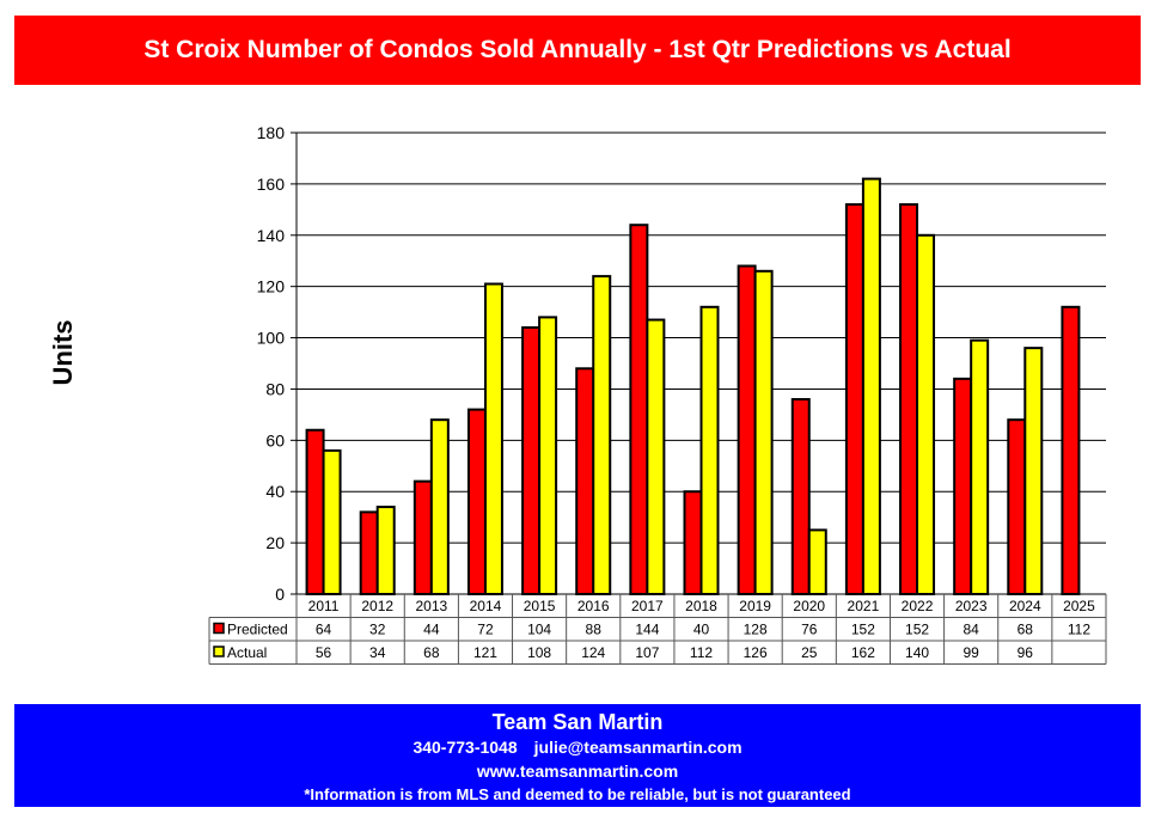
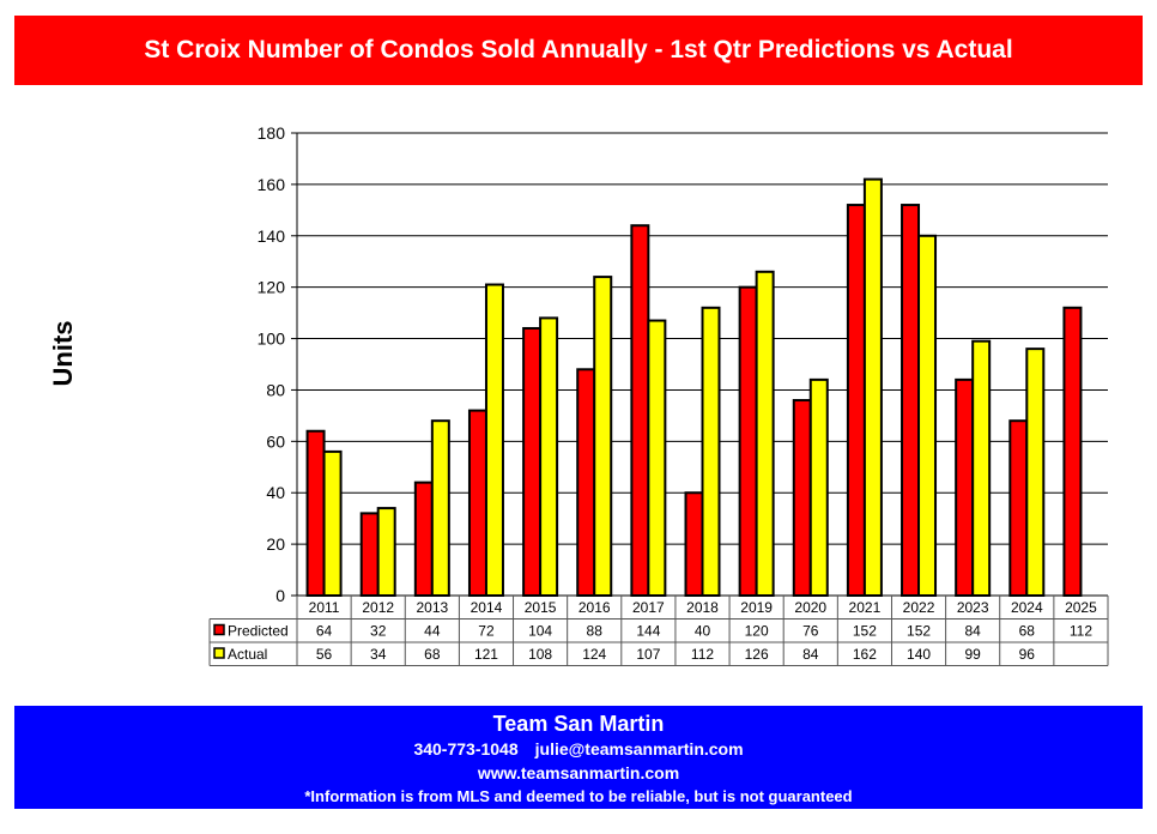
Predicted/2019: 128 -> 120
Actual/2020: 25 -> 84
